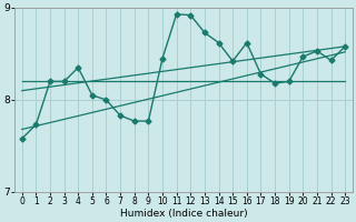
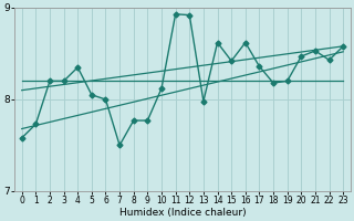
7: 7.83 -> 7.50
10: 8.45 -> 8.12
13: 8.73 -> 7.98
17: 8.28 -> 8.36
